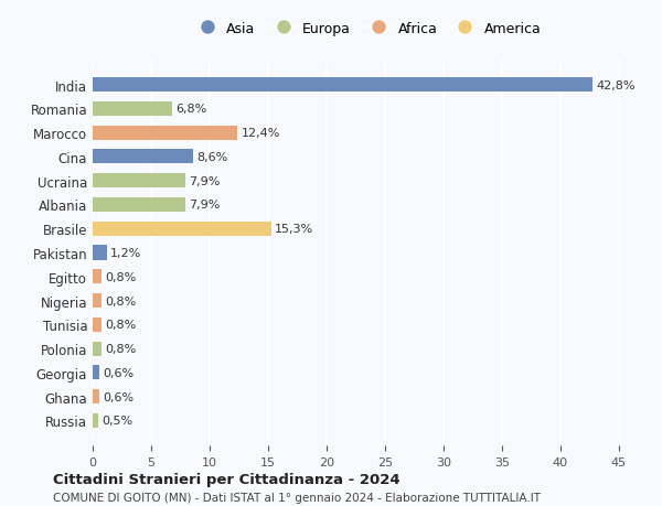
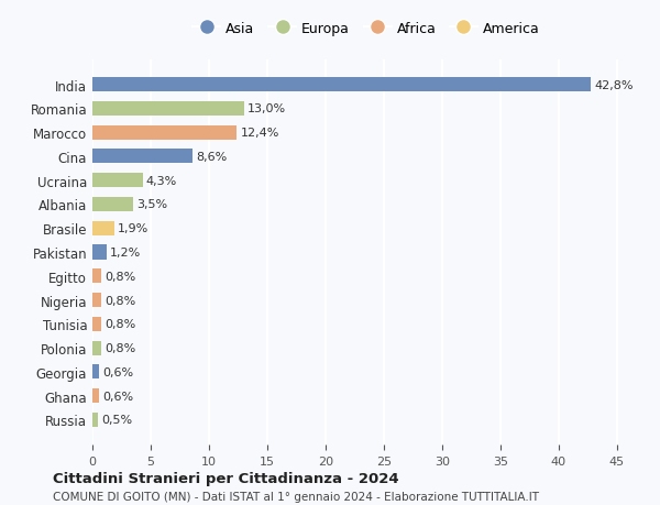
Romania: 6,8% -> 13,0%
Ucraina: 7,9% -> 4,3%
Albania: 7,9% -> 3,5%
Brasile: 15,3% -> 1,9%
